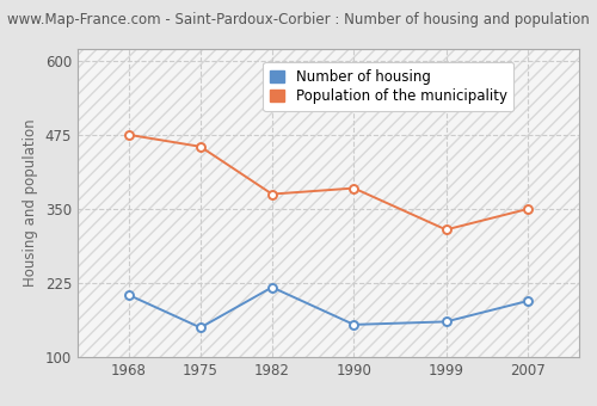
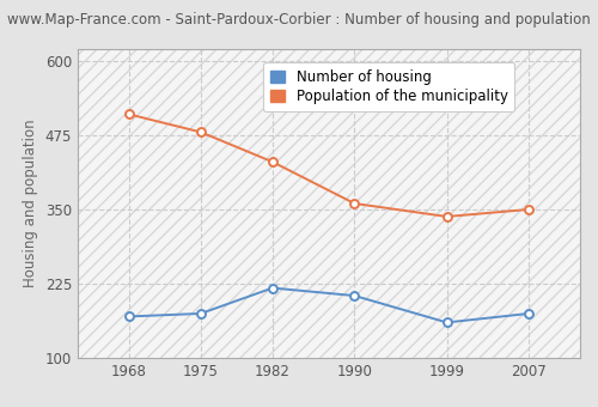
Number of housing/1968: 205 -> 170
Population of the municipality/1968: 475 -> 510
Number of housing/1975: 150 -> 175
Population of the municipality/1975: 455 -> 480
Population of the municipality/1982: 375 -> 430
Number of housing/1990: 155 -> 205
Population of the municipality/1990: 385 -> 360
Population of the municipality/1999: 315 -> 338
Number of housing/2007: 195 -> 175
